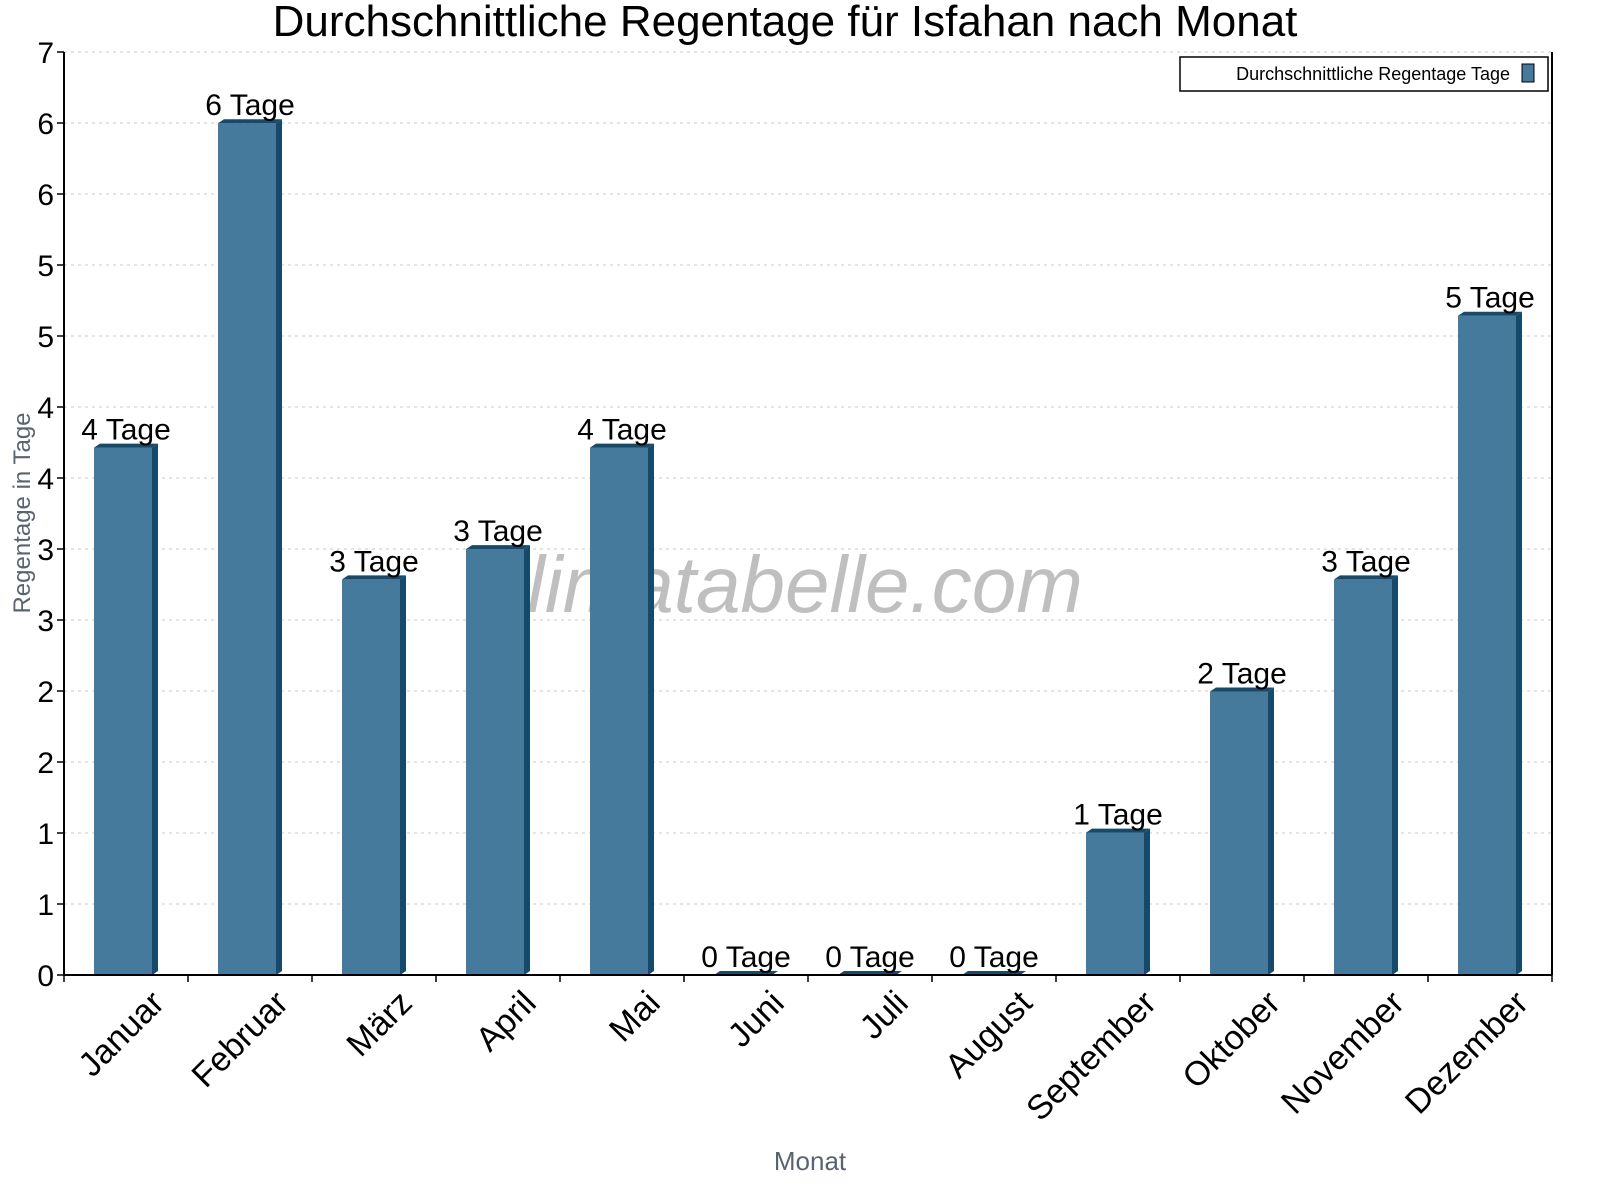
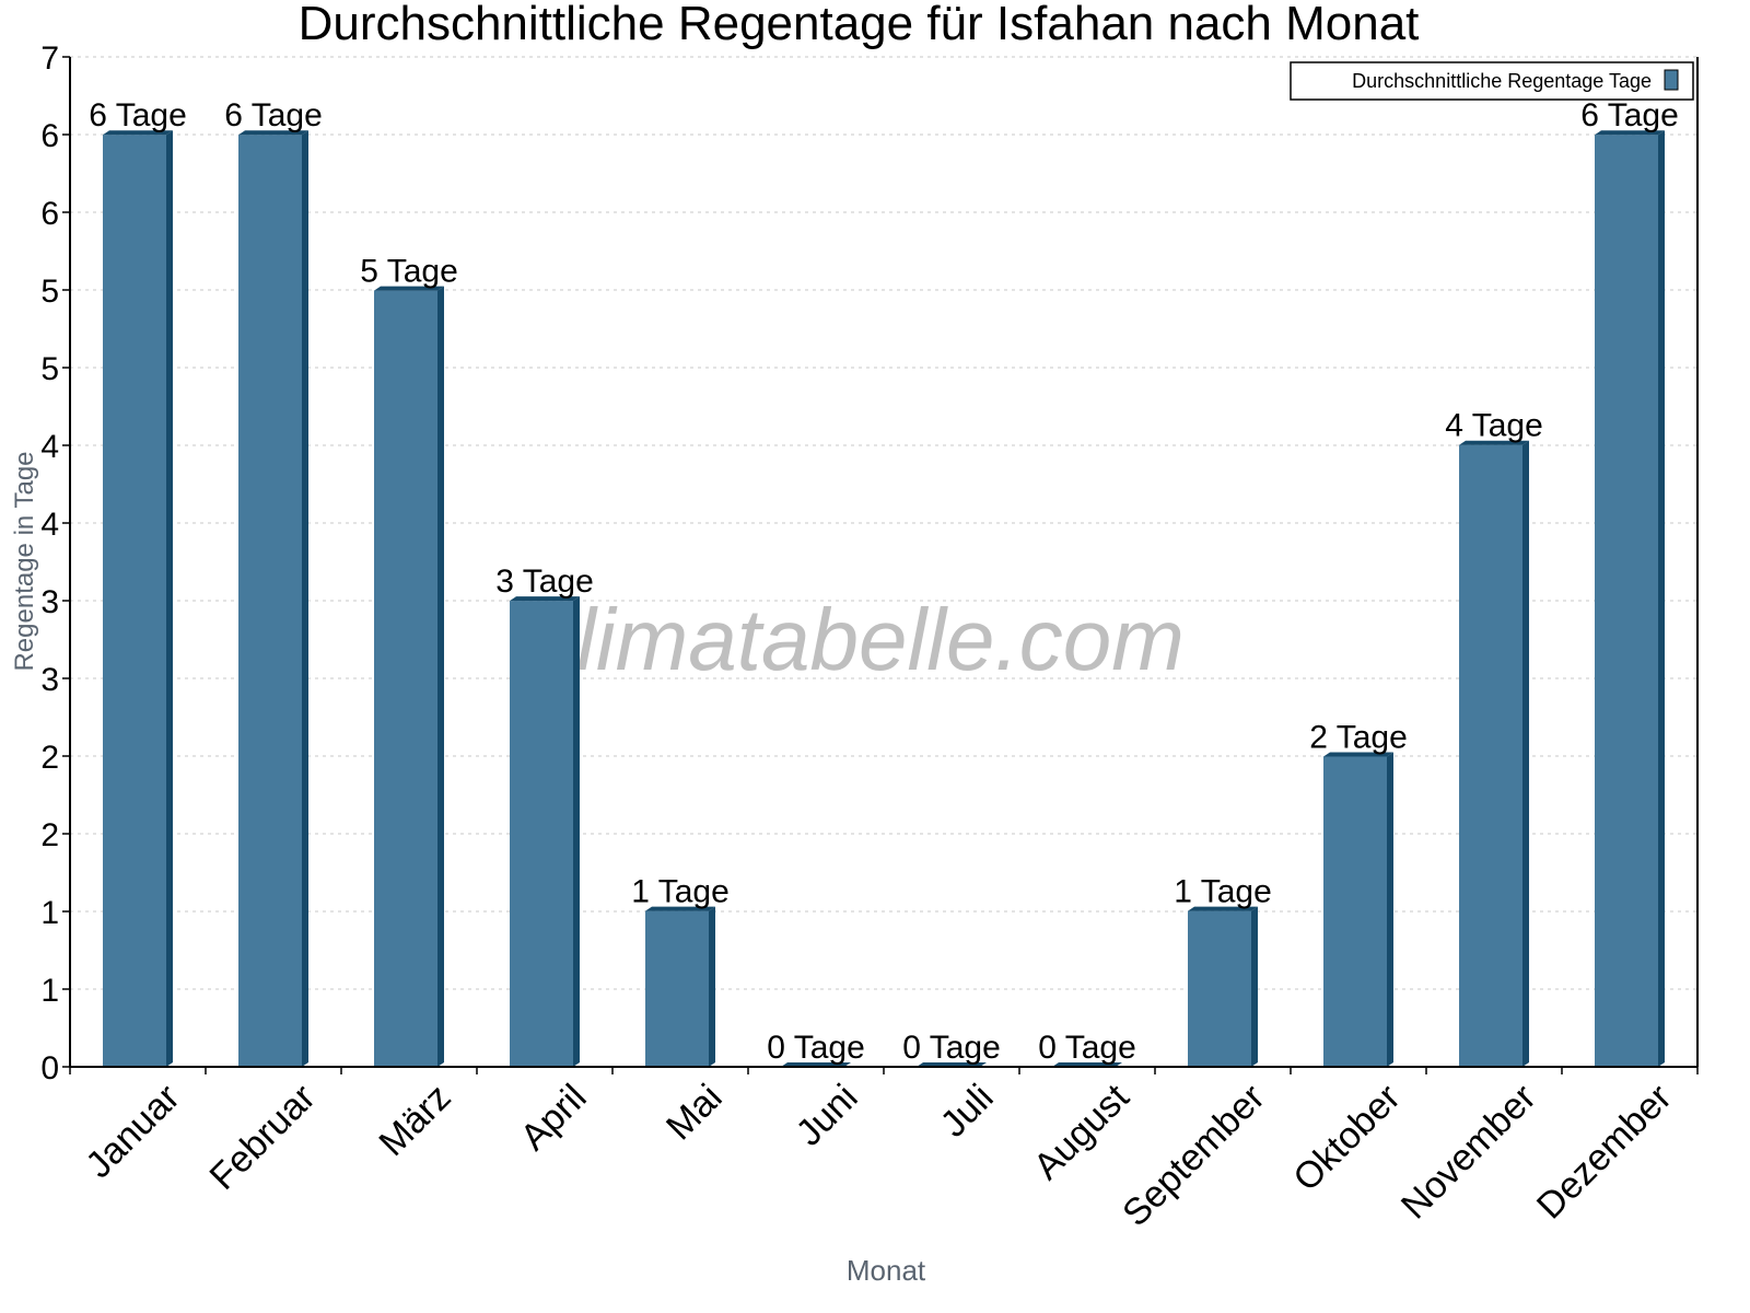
Januar: 4 -> 6
März: 3 -> 5
Mai: 4 -> 1
November: 3 -> 4
Dezember: 5 -> 6
